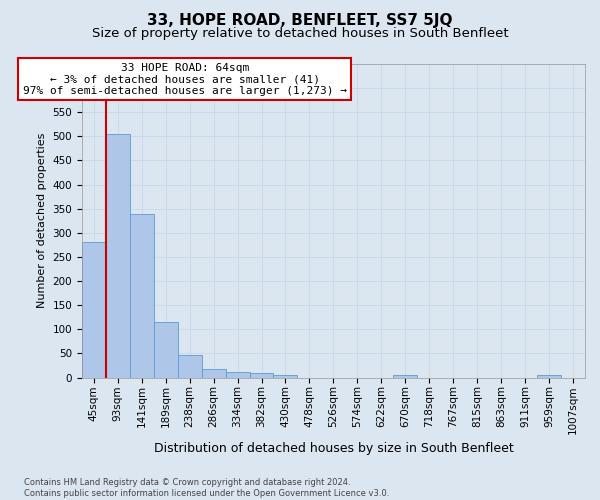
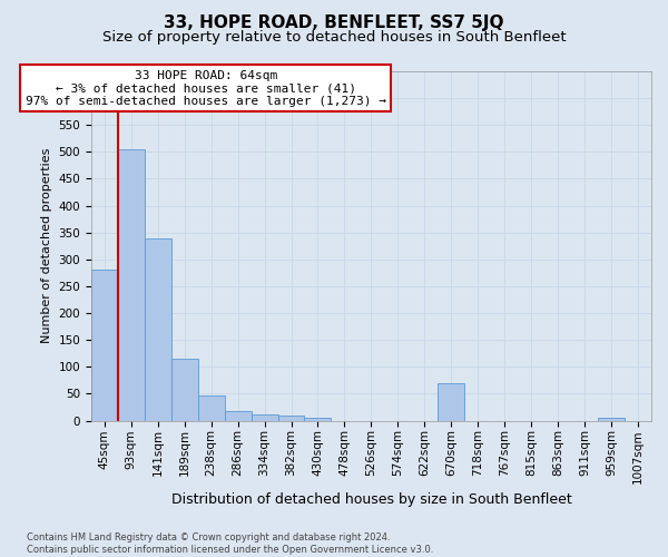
670sqm: 5 -> 70
